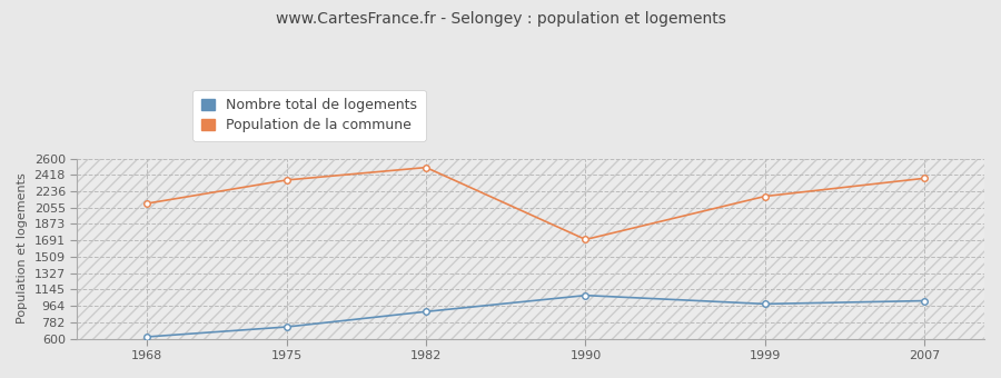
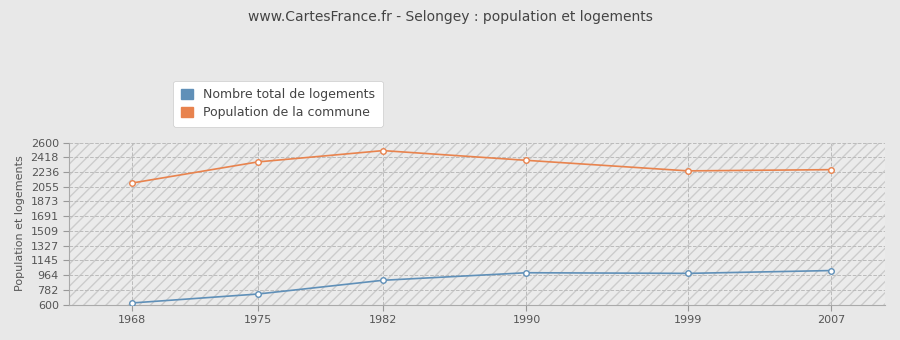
Nombre total de logements/1990: 1080 -> 990
Population de la commune/1990: 1700 -> 2380
Population de la commune/1999: 2180 -> 2250
Population de la commune/2007: 2380 -> 2260
